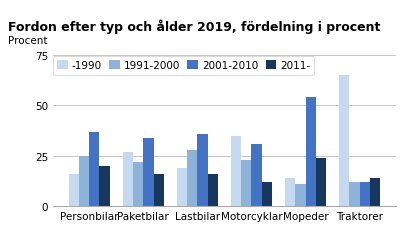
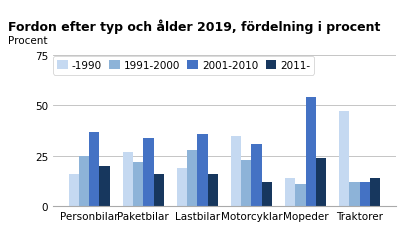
-1990/Traktorer: 65 -> 47
